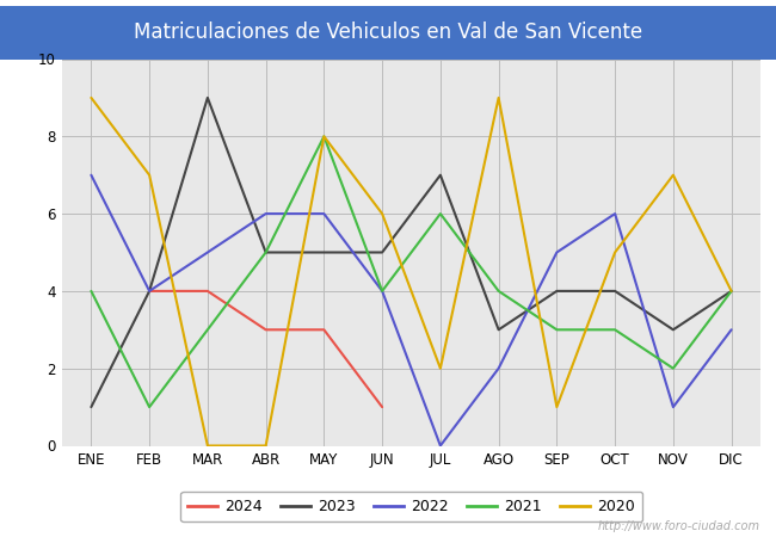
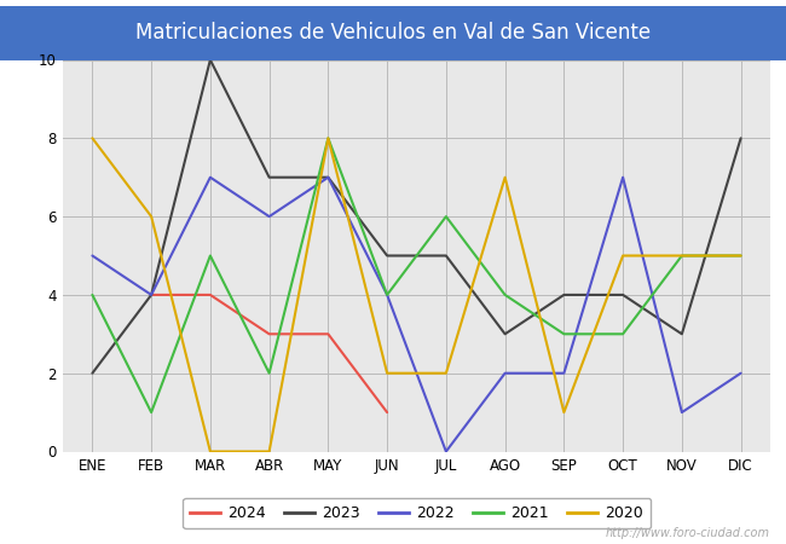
2023/ENE: 1 -> 2
2022/ENE: 7 -> 5
2020/ENE: 9 -> 8
2020/FEB: 7 -> 6
2023/MAR: 9 -> 10
2022/MAR: 5 -> 7
2021/MAR: 3 -> 5
2023/ABR: 5 -> 7
2021/ABR: 5 -> 2
2023/MAY: 5 -> 7
2022/MAY: 6 -> 7
2020/JUN: 6 -> 2
2023/JUL: 7 -> 5
2020/AGO: 9 -> 7
2022/SEP: 5 -> 2
2022/OCT: 6 -> 7
2021/NOV: 2 -> 5
2020/NOV: 7 -> 5
2023/DIC: 4 -> 8
2022/DIC: 3 -> 2
2021/DIC: 4 -> 5
2020/DIC: 4 -> 5
